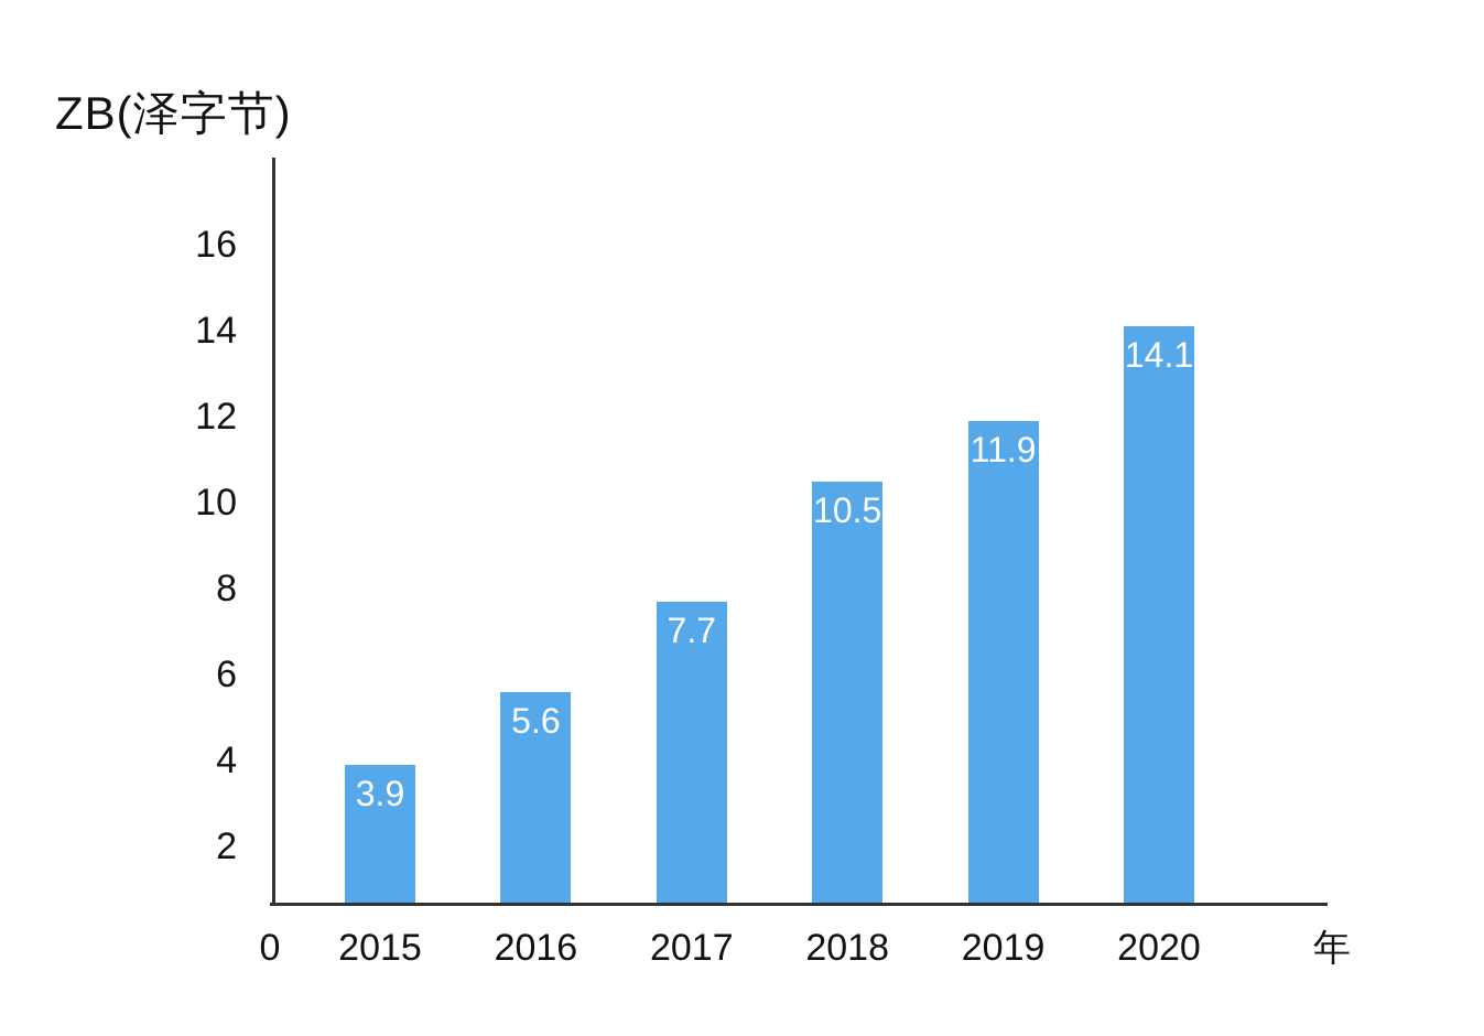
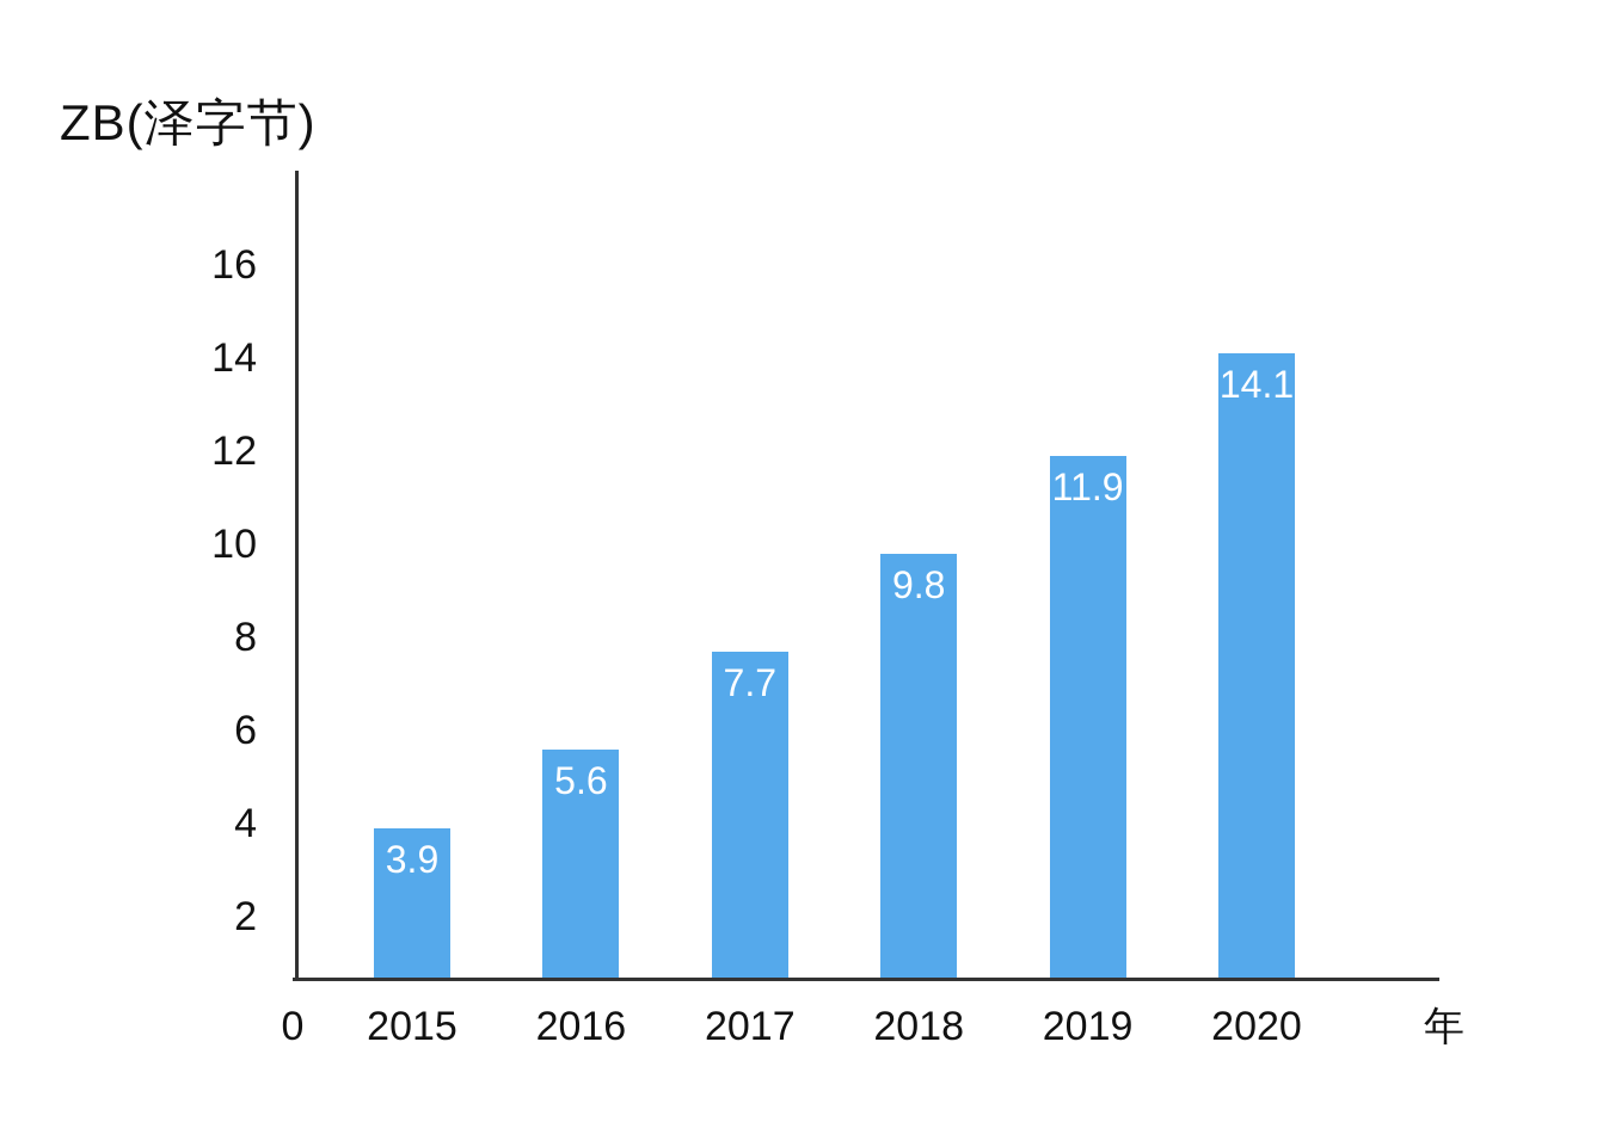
2018: 10.5 -> 9.8
